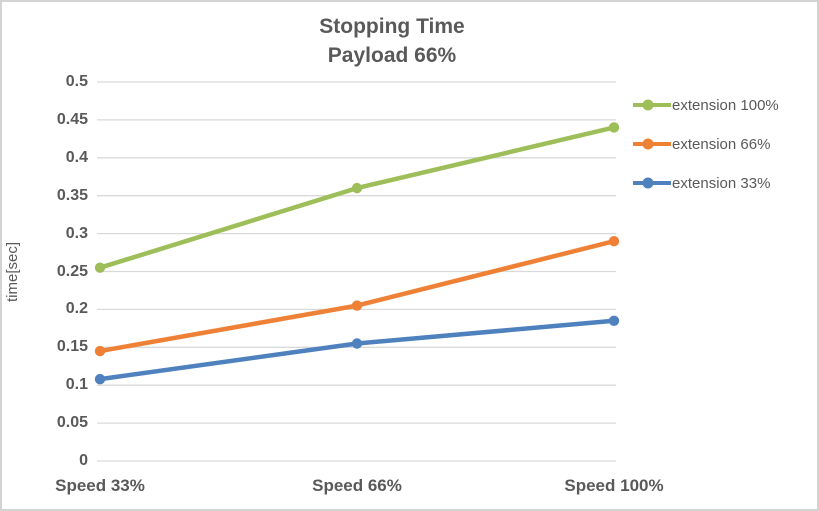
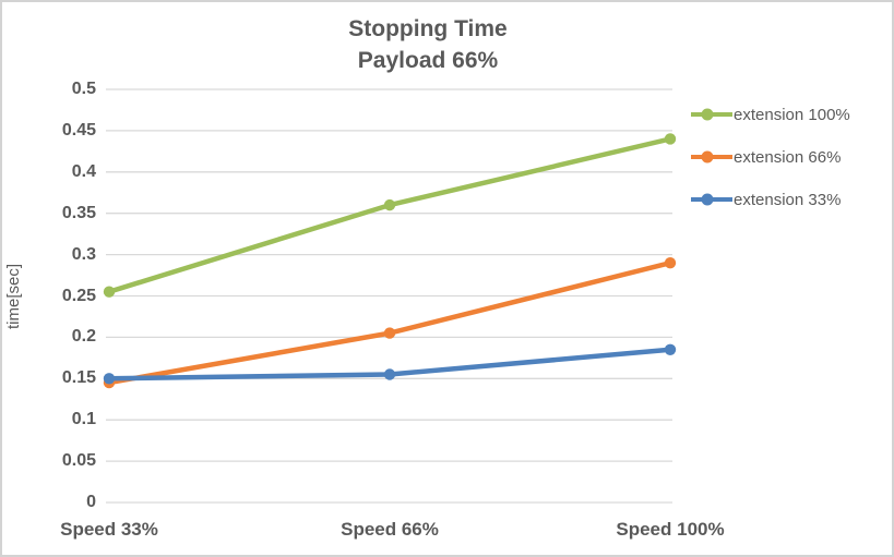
extension 33%/Speed 33%: 0.11 -> 0.15
